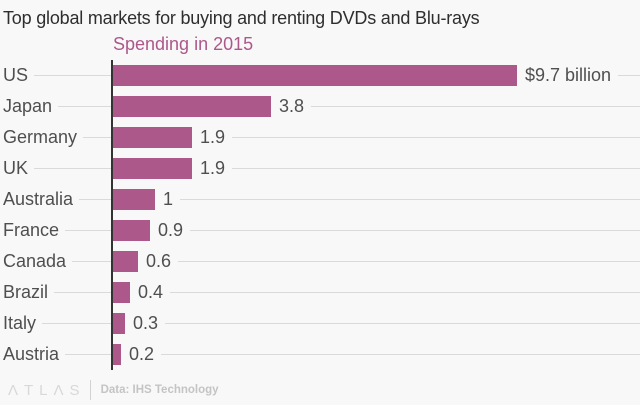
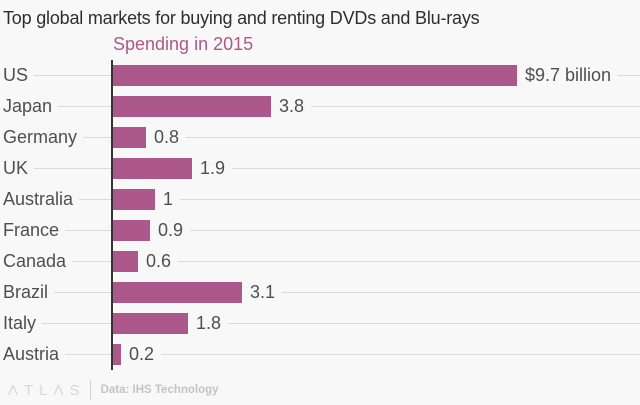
Germany: 1.9 -> 0.8
Brazil: 0.4 -> 3.1
Italy: 0.3 -> 1.8
